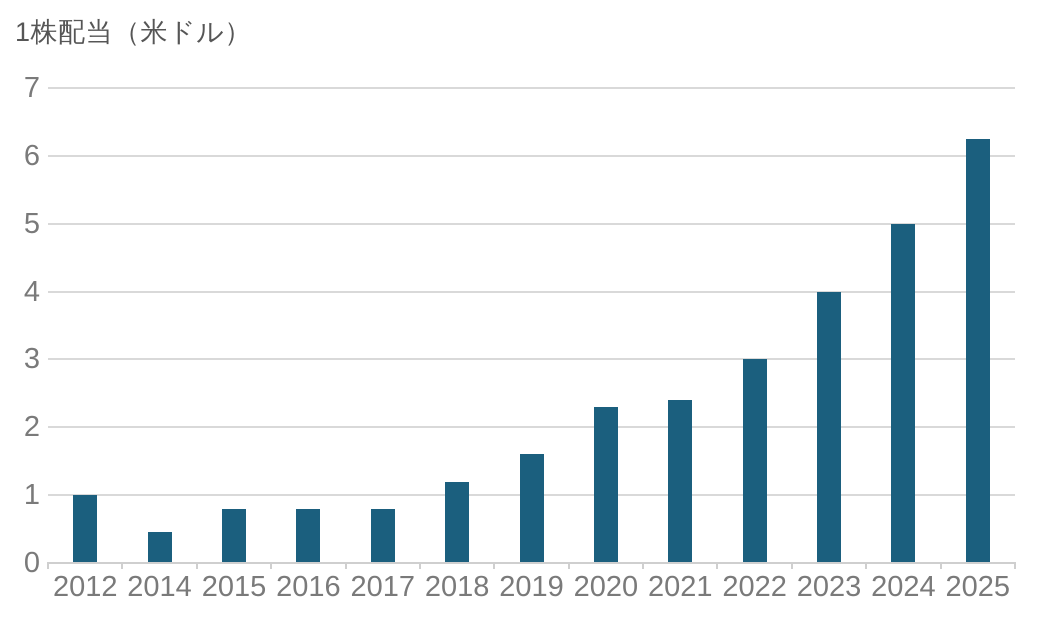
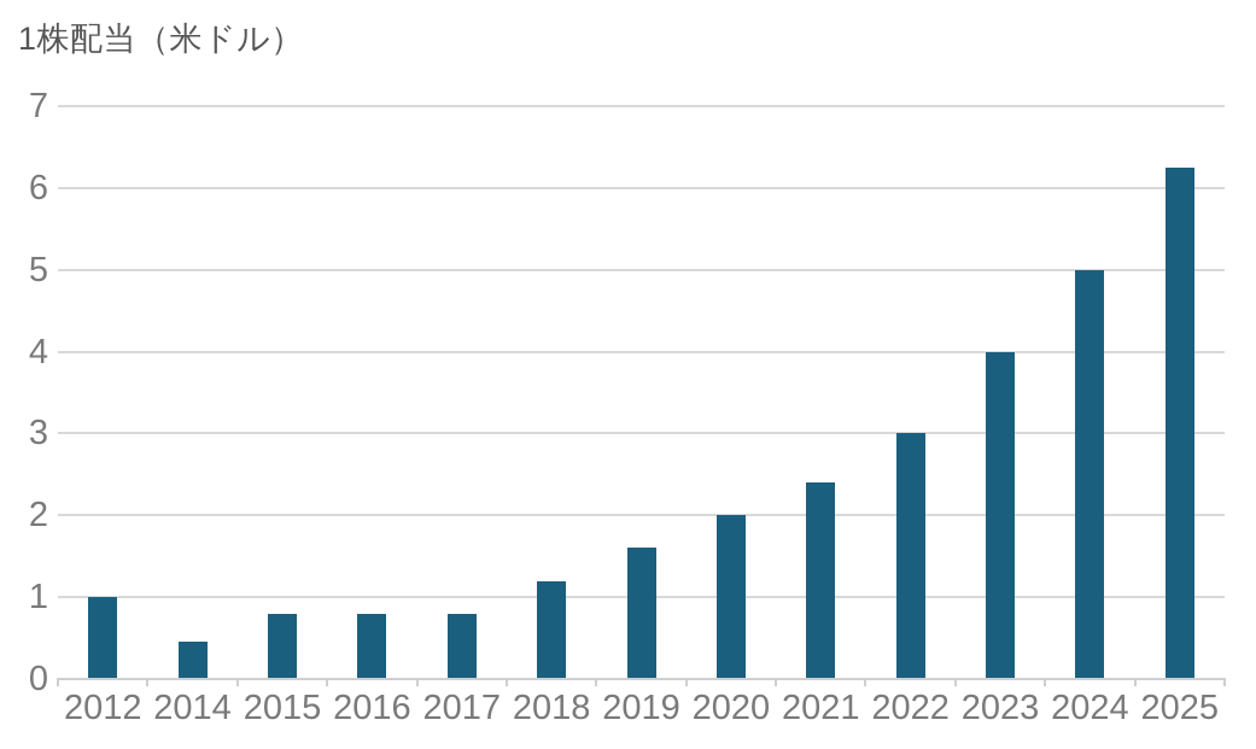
2020: 2.3 -> 2.0
